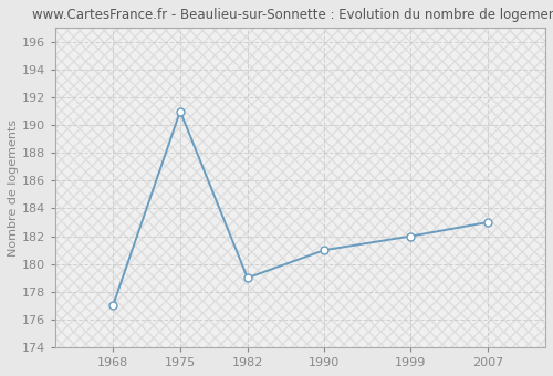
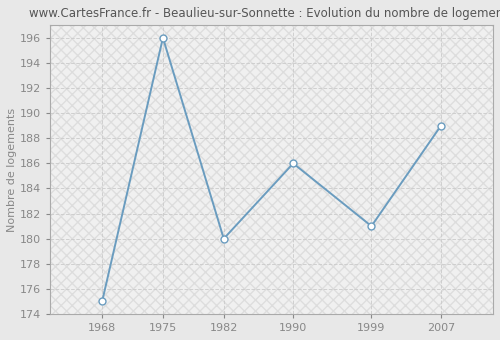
1968: 177 -> 175
1975: 191 -> 196
1982: 179 -> 180
1990: 181 -> 186
1999: 182 -> 181
2007: 183 -> 189
